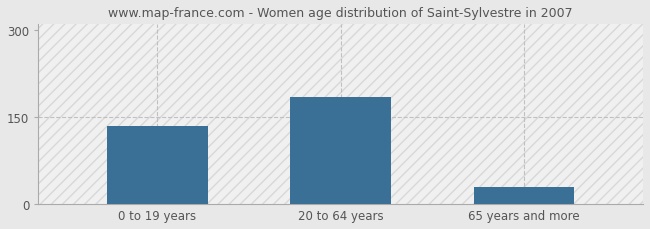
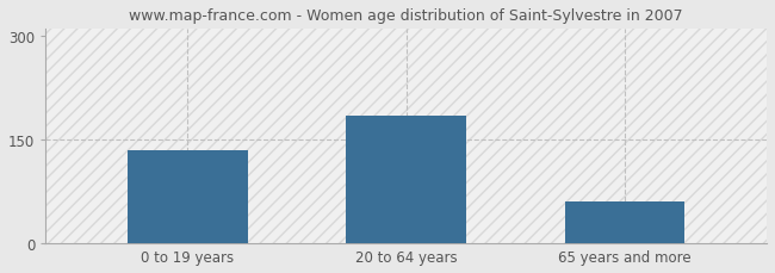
65 years and more: 30 -> 60
